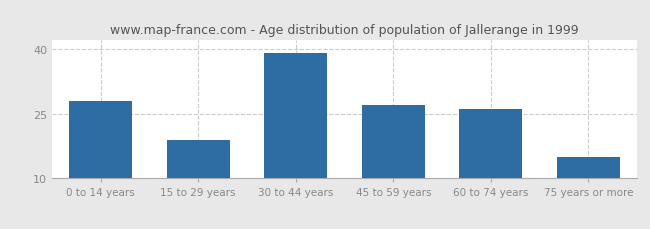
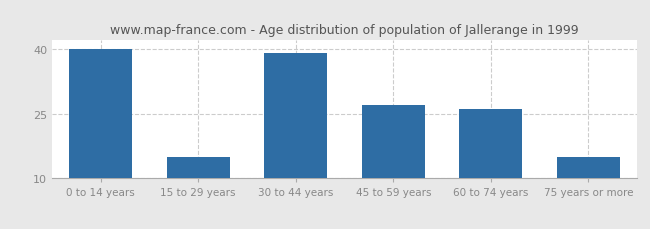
0 to 14 years: 28 -> 40
15 to 29 years: 19 -> 15
